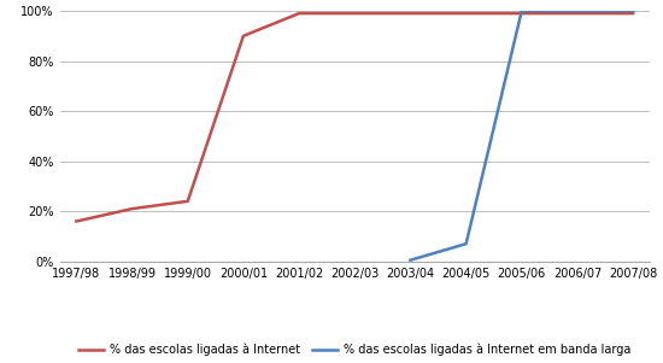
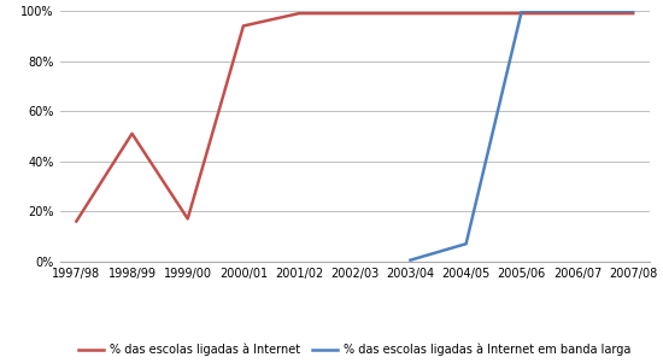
% das escolas ligadas à Internet/1998/99: 21% -> 51%
% das escolas ligadas à Internet/1999/00: 24% -> 17%
% das escolas ligadas à Internet/2000/01: 90% -> 94%
